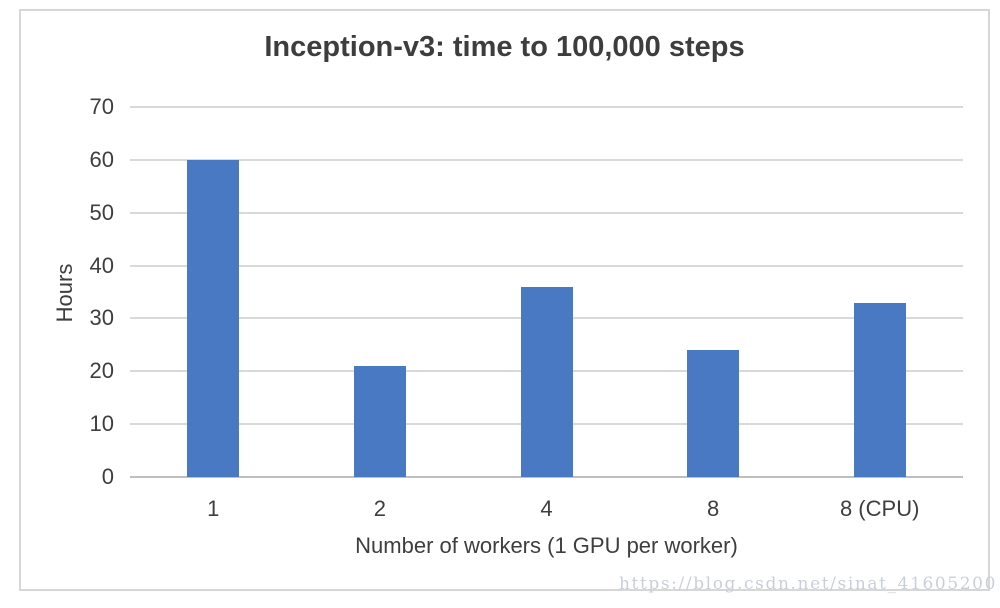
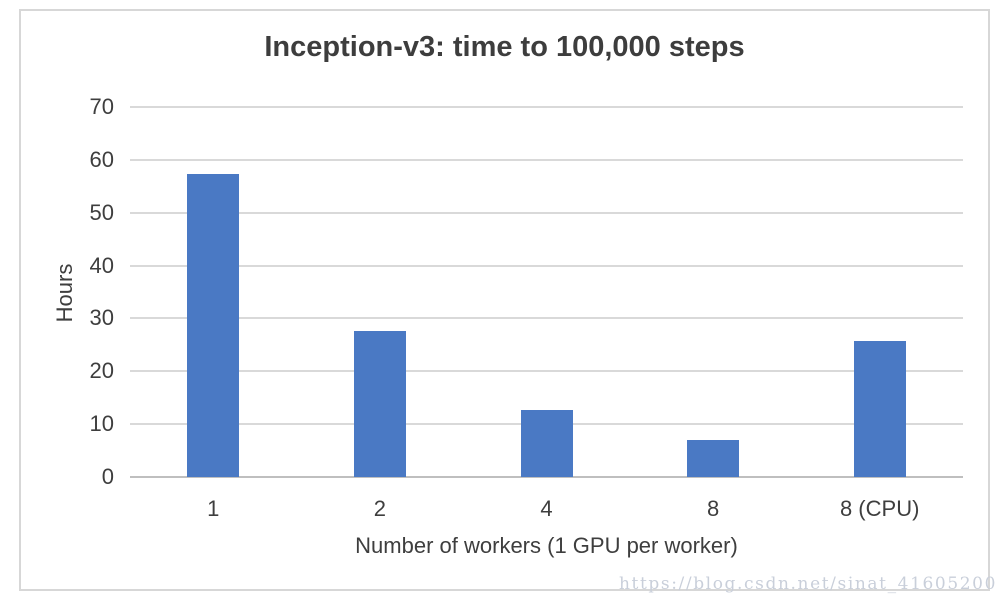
1: 60 -> 57
2: 21 -> 28
4: 36 -> 13
8: 24 -> 7
8 (CPU): 33 -> 26
